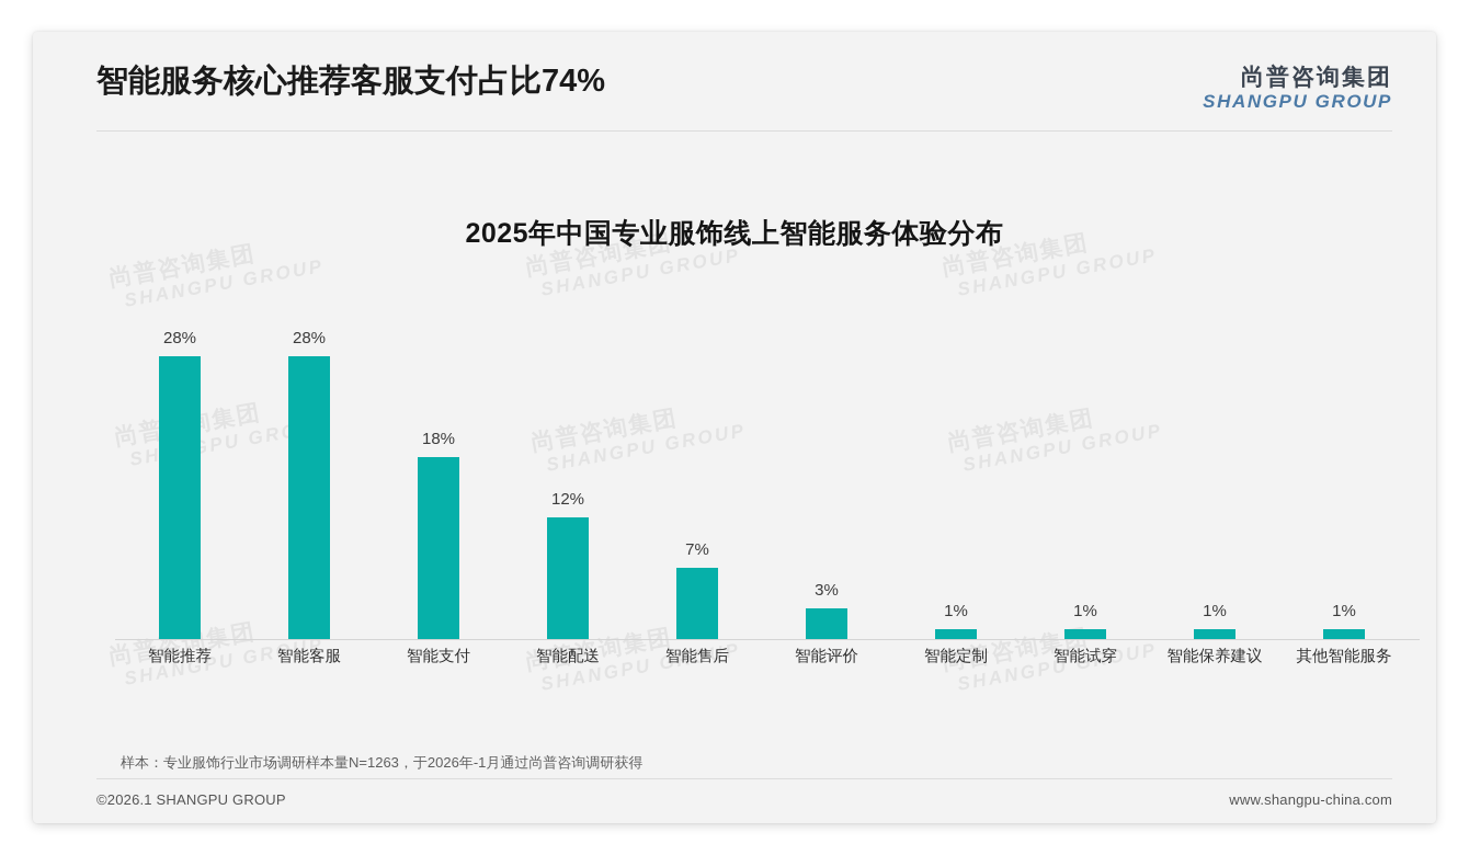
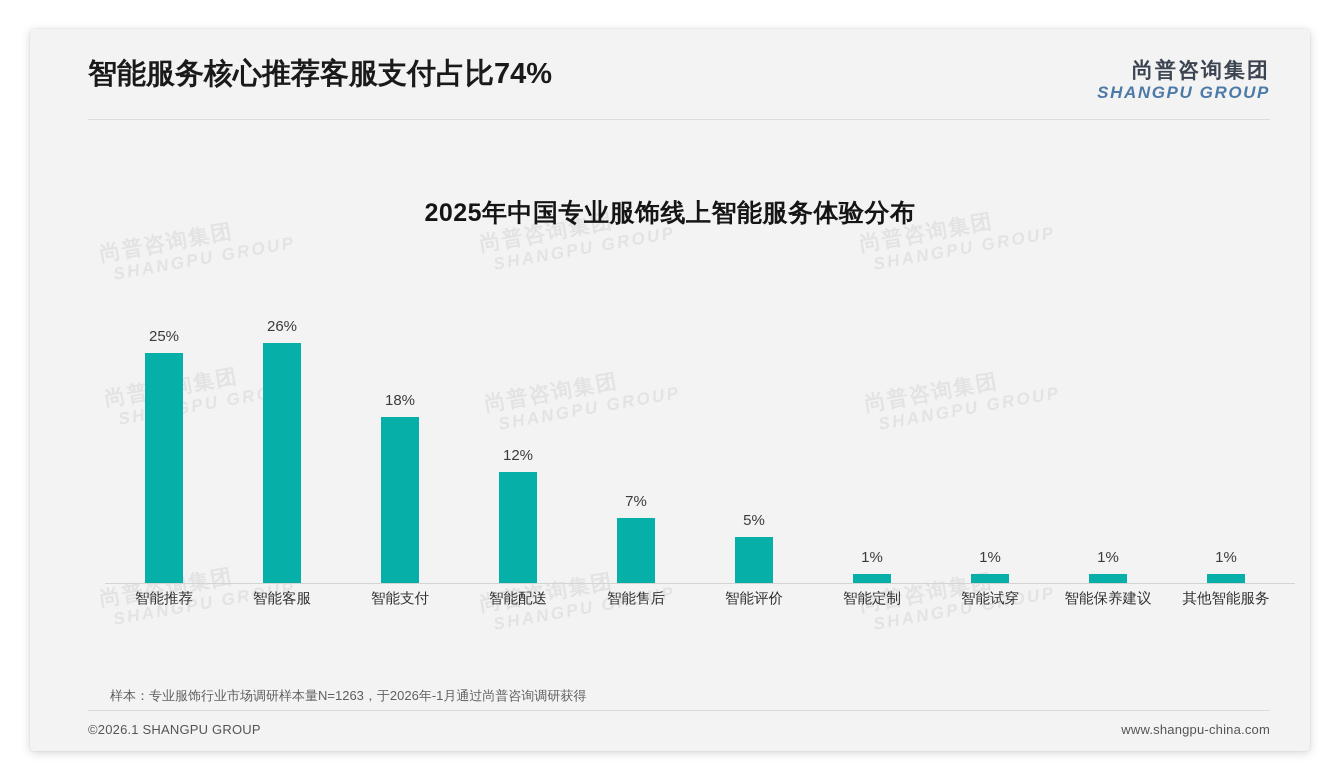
智能推荐: 28% -> 25%
智能客服: 28% -> 26%
智能评价: 3% -> 5%
